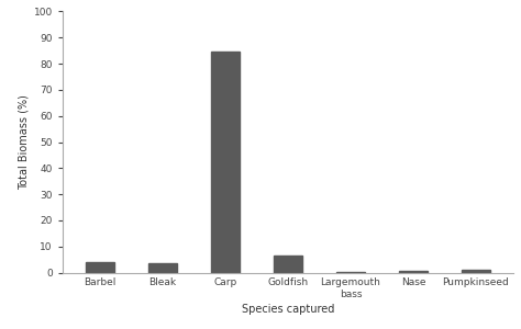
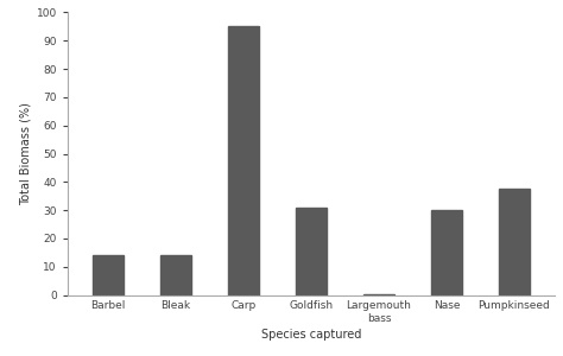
Barbel: 4.2 -> 14.0
Bleak: 3.5 -> 14.0
Carp: 84.5 -> 95.0
Goldfish: 6.5 -> 31.0
Nase: 0.8 -> 30.0
Pumpkinseed: 1.0 -> 37.5
